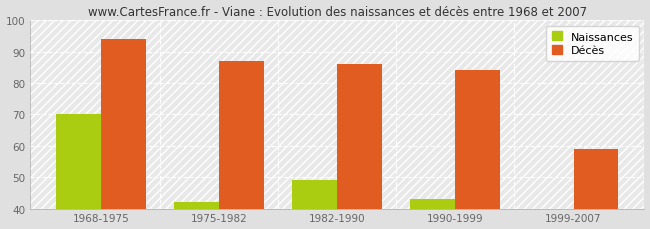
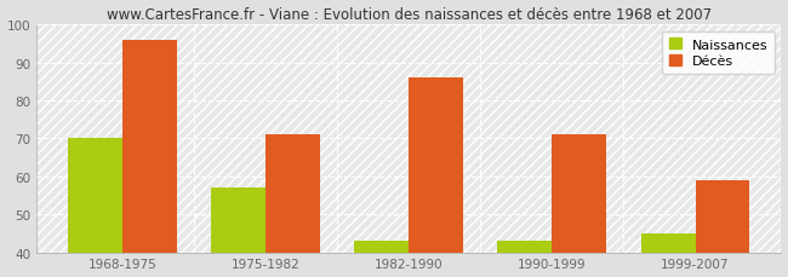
Décès/1968-1975: 94 -> 96
Naissances/1975-1982: 42 -> 57
Décès/1975-1982: 87 -> 71
Naissances/1982-1990: 49 -> 43
Décès/1990-1999: 84 -> 71
Naissances/1999-2007: 40 -> 45
